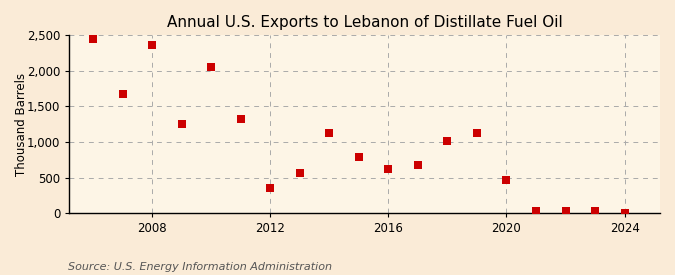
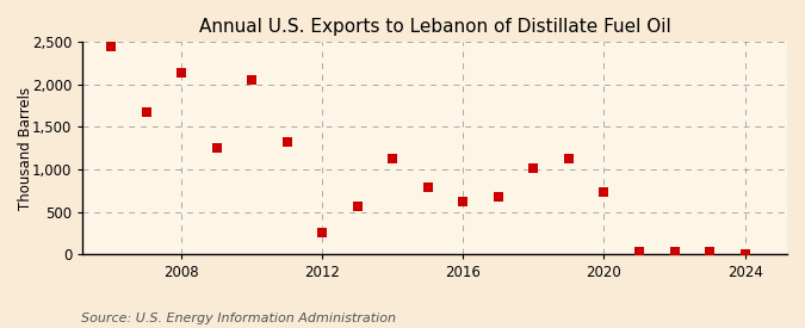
2008: 2,370 -> 2,140
2012: 350 -> 260
2020: 470 -> 740
